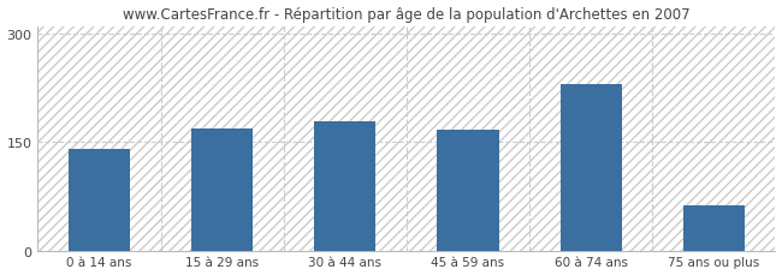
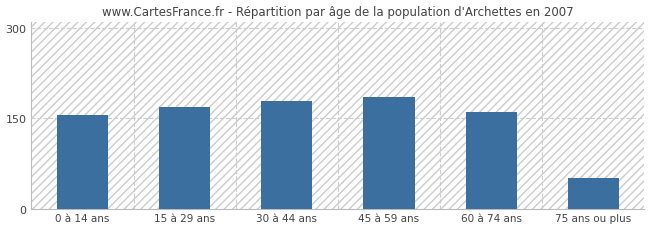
0 à 14 ans: 140 -> 155
45 à 59 ans: 166 -> 185
60 à 74 ans: 230 -> 160
75 ans ou plus: 62 -> 50
